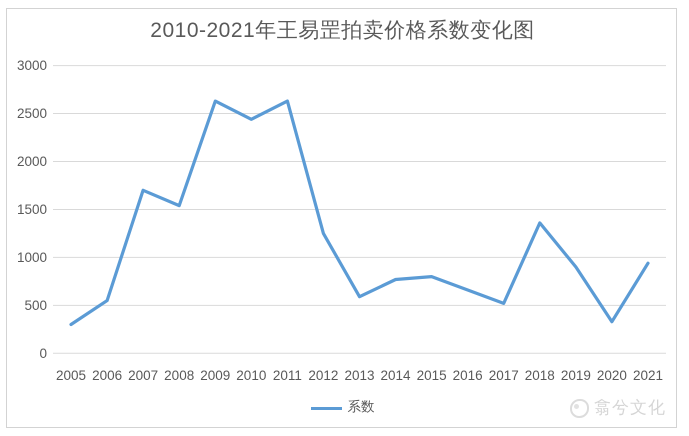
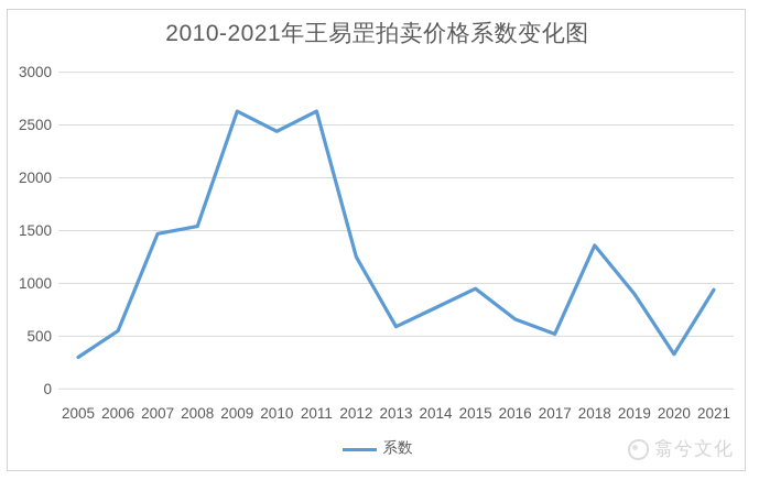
2007: 1700 -> 1500
2015: 800 -> 1000
